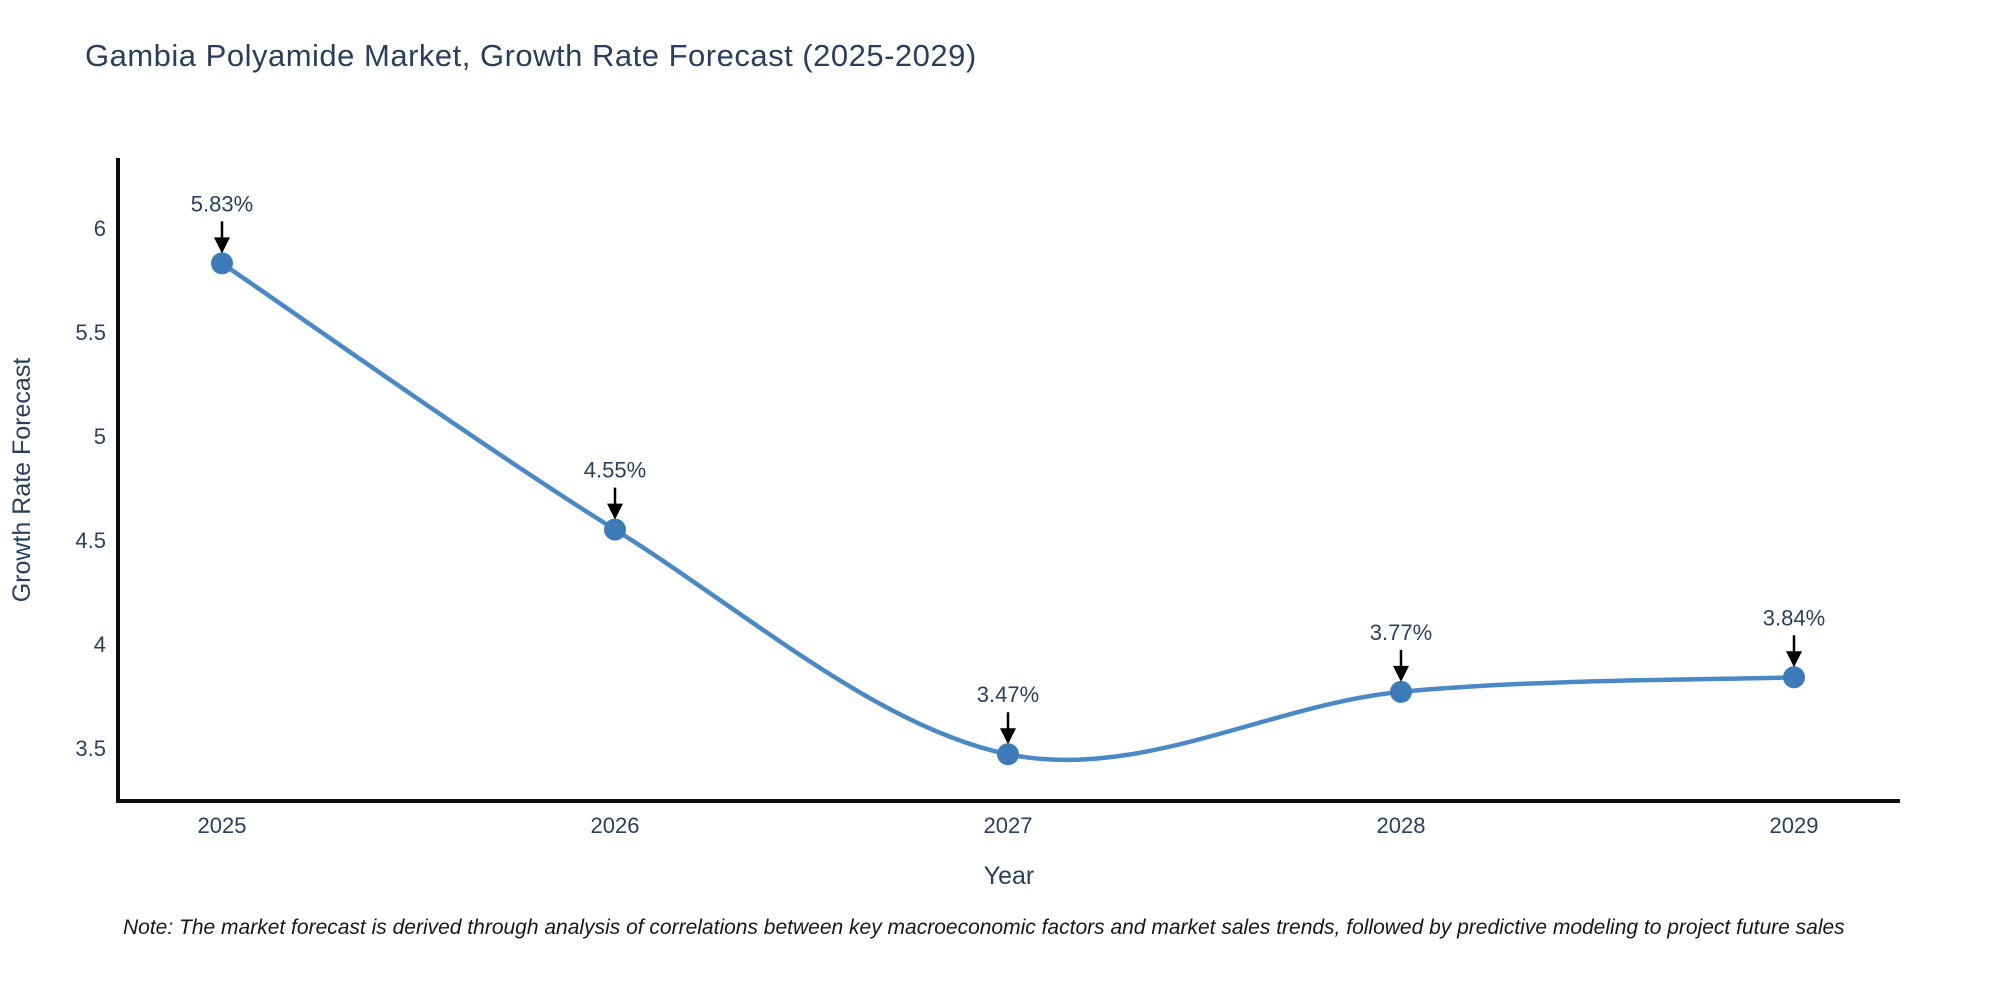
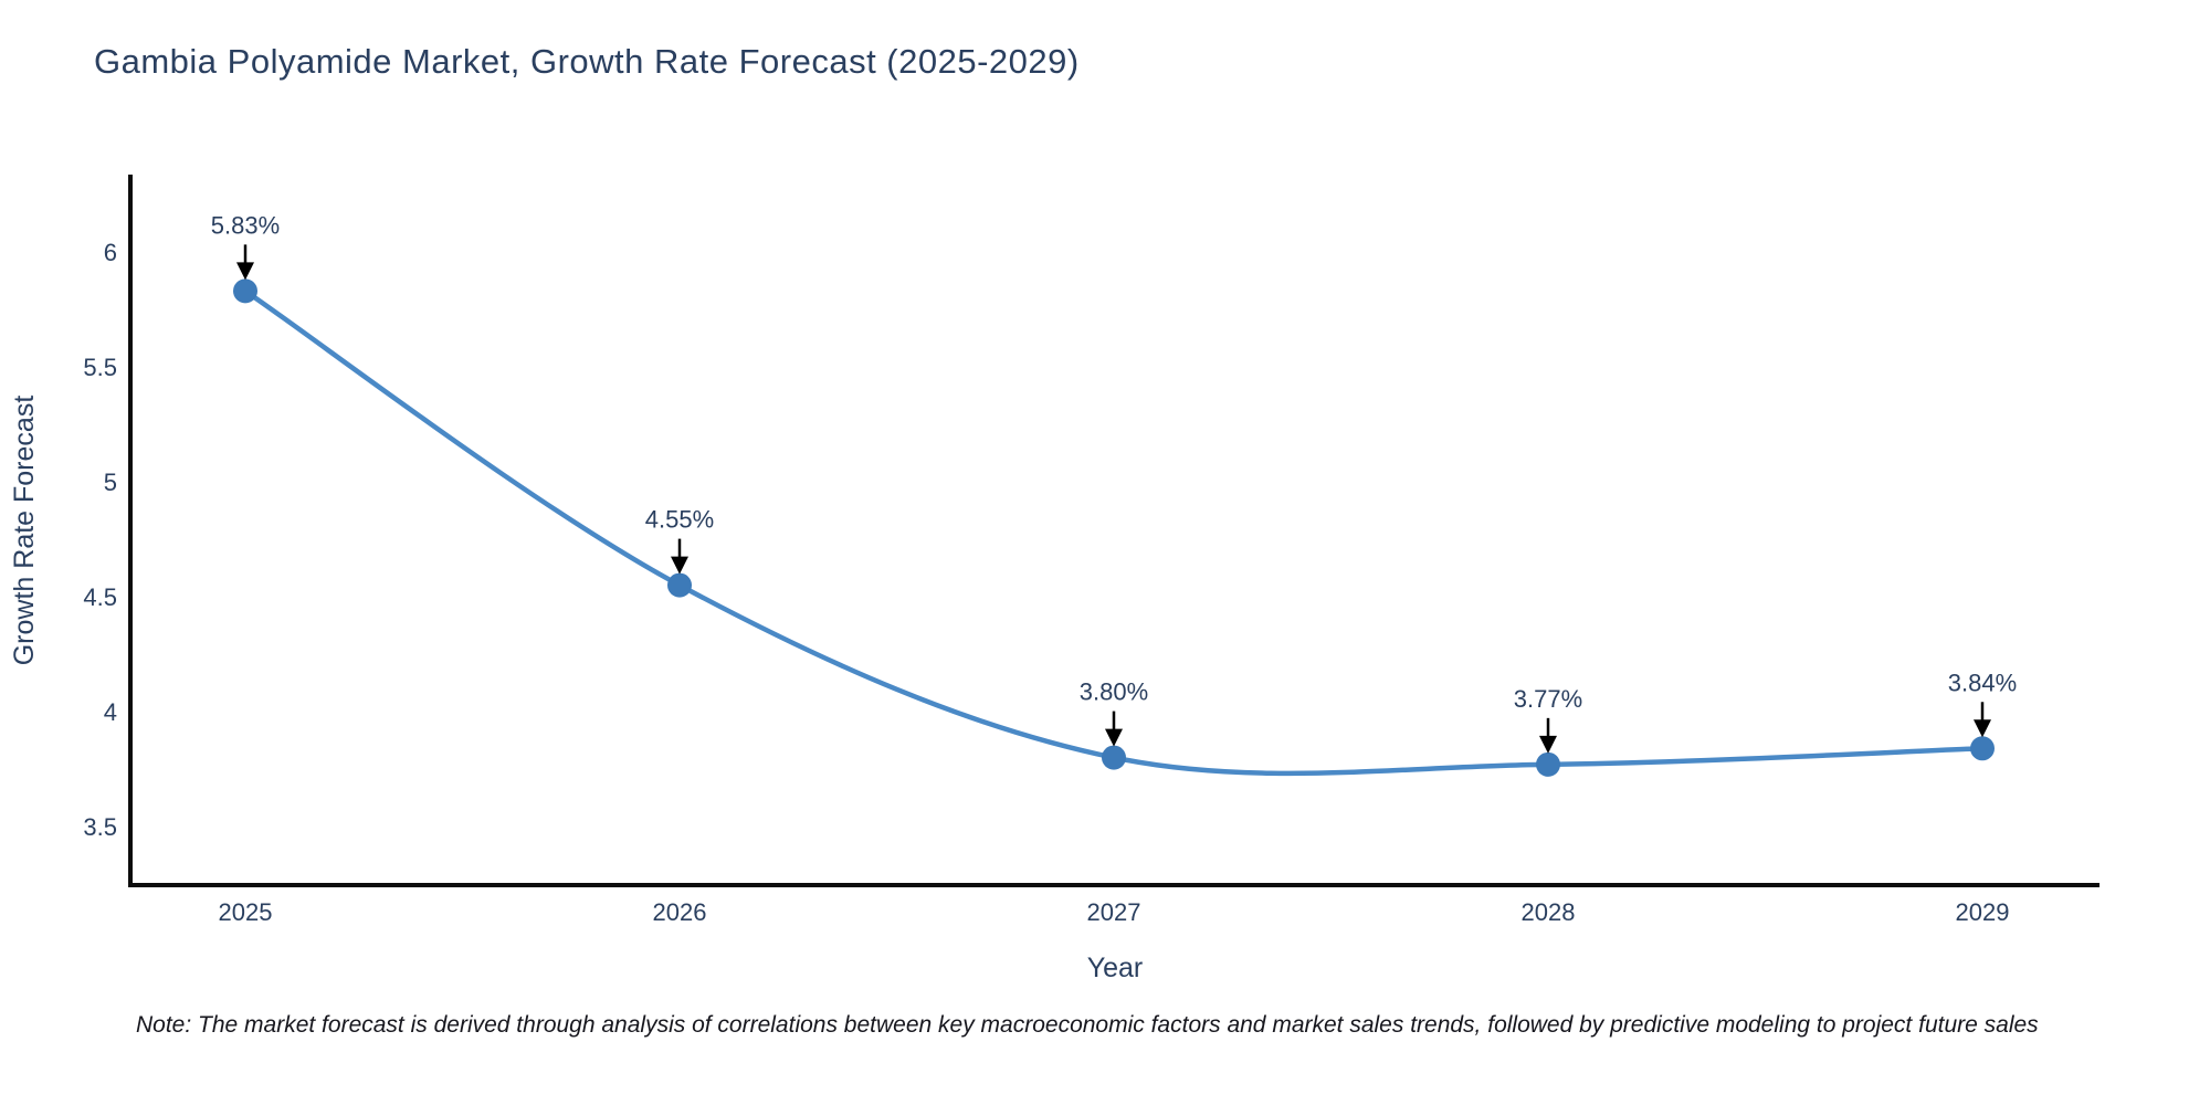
2027: 3.47% -> 3.80%
